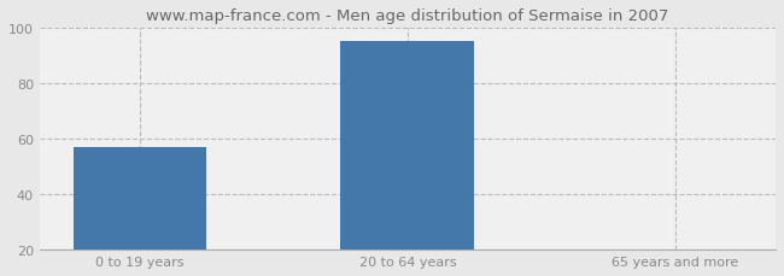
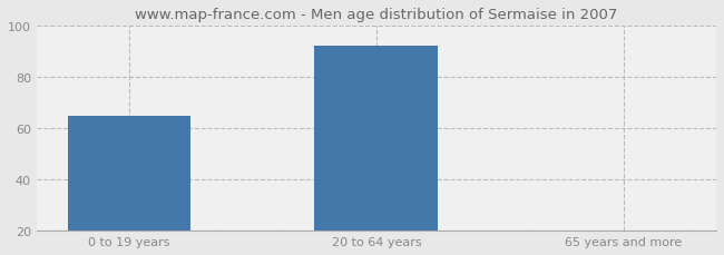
0 to 19 years: 57 -> 65
20 to 64 years: 95 -> 92
